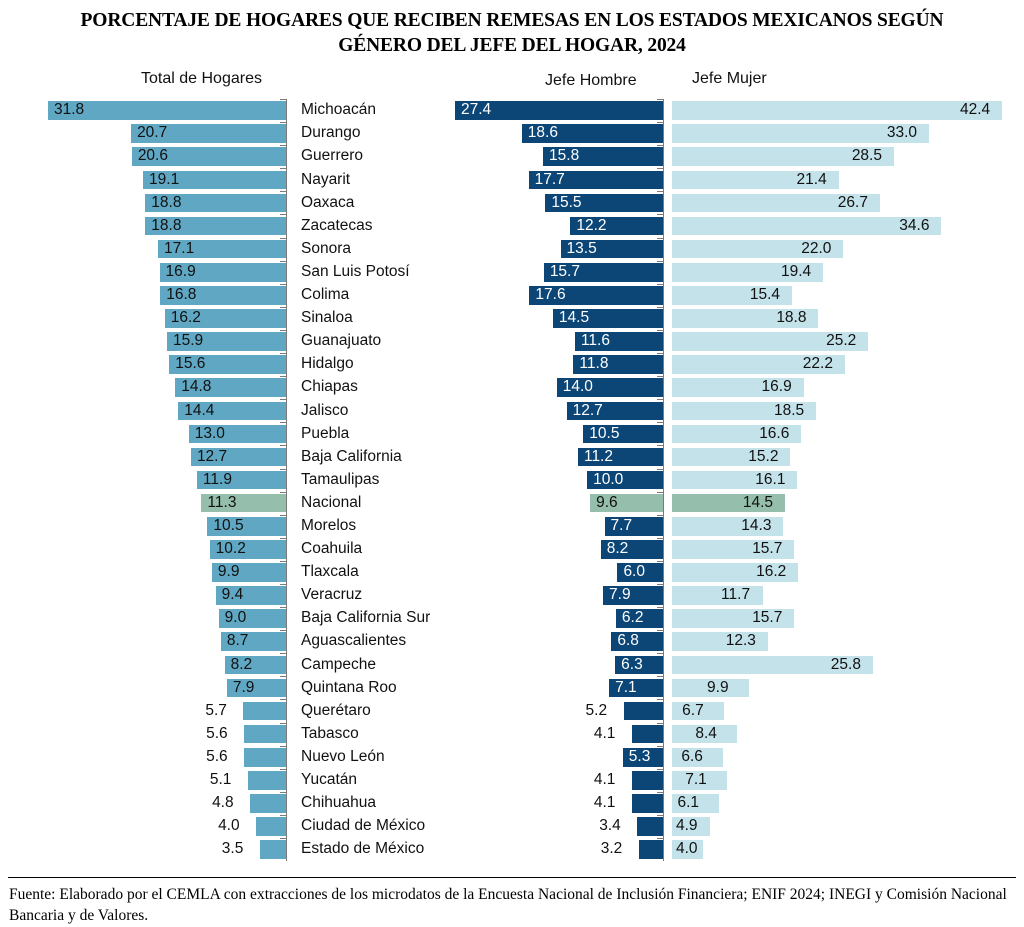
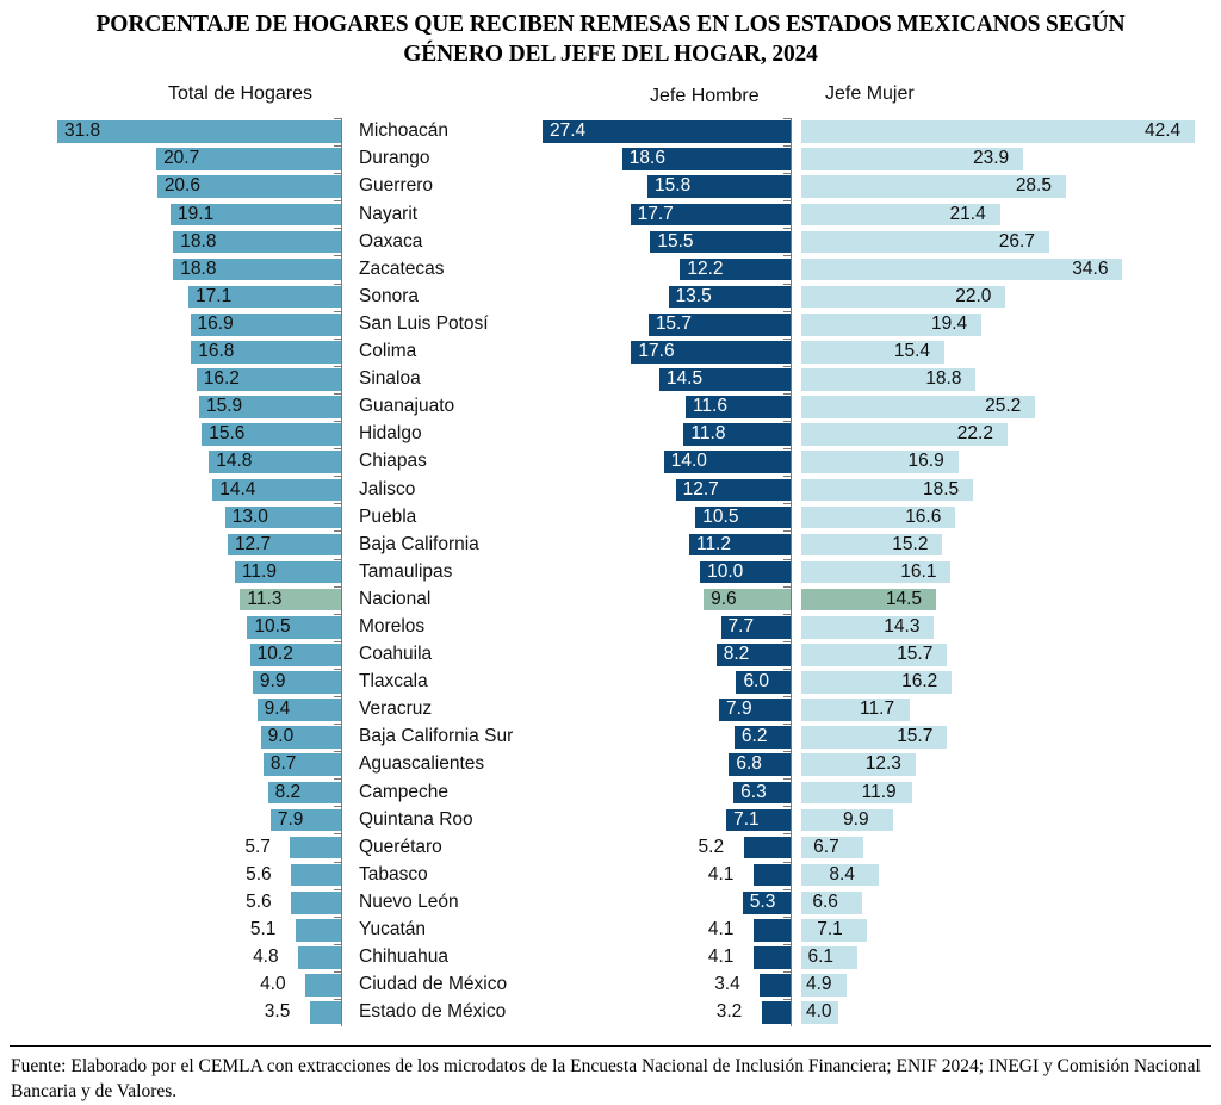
Jefe Mujer/Durango: 33.0 -> 23.9
Jefe Mujer/Campeche: 25.8 -> 11.9
